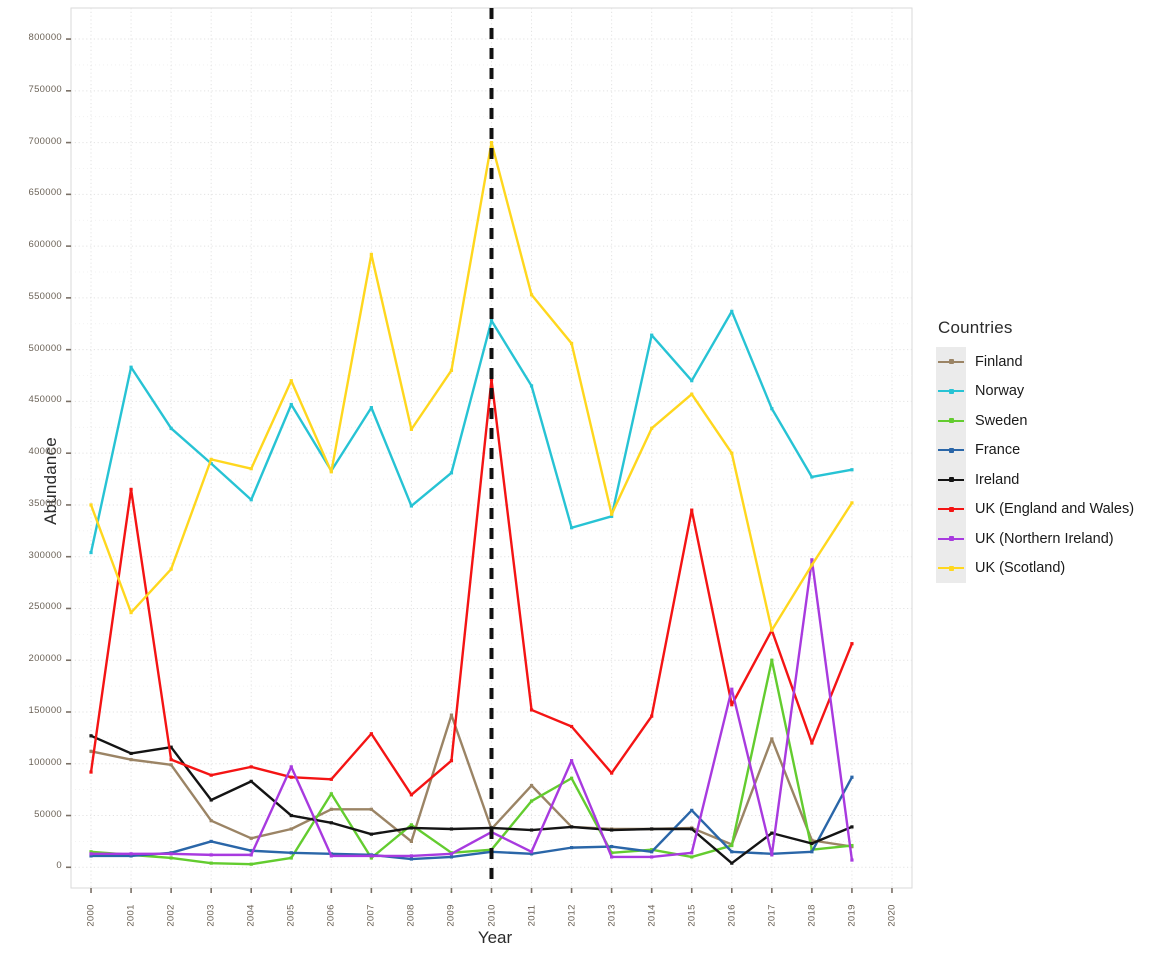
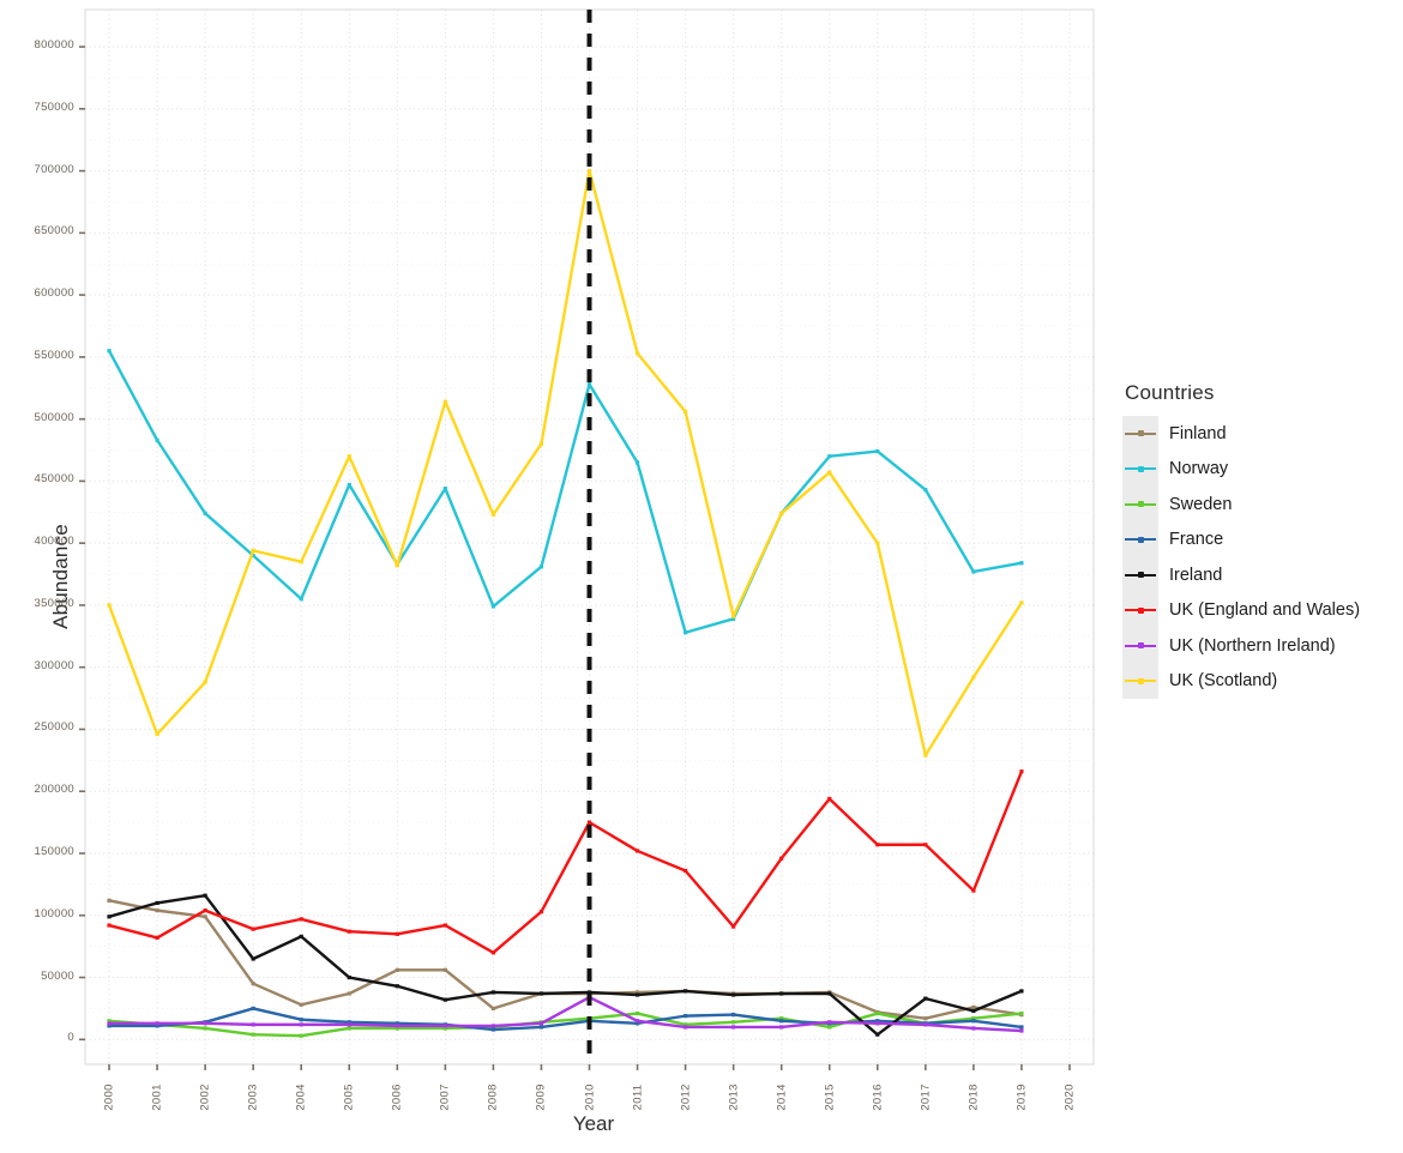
Norway/2000: 304000 -> 555000
Ireland/2000: 127000 -> 99000
UK (England and Wales)/2001: 365000 -> 82000
UK (Northern Ireland)/2005: 97000 -> 12000
Sweden/2006: 71000 -> 9000
UK (England and Wales)/2007: 129000 -> 92000
UK (Scotland)/2007: 592000 -> 514000
Sweden/2008: 41000 -> 10000
Finland/2009: 147000 -> 37000
UK (England and Wales)/2010: 471000 -> 175000
Finland/2011: 79000 -> 38000
Sweden/2011: 64000 -> 21000
Sweden/2012: 86000 -> 12000
UK (Northern Ireland)/2012: 103000 -> 10000
Norway/2014: 514000 -> 424000
France/2015: 55000 -> 13000
UK (England and Wales)/2015: 345000 -> 194000
Norway/2016: 537000 -> 474000
UK (Northern Ireland)/2016: 172000 -> 13000
Finland/2017: 124000 -> 17000
Sweden/2017: 200000 -> 13000
UK (England and Wales)/2017: 229000 -> 157000
UK (Northern Ireland)/2018: 297000 -> 9000
France/2019: 87000 -> 10000
